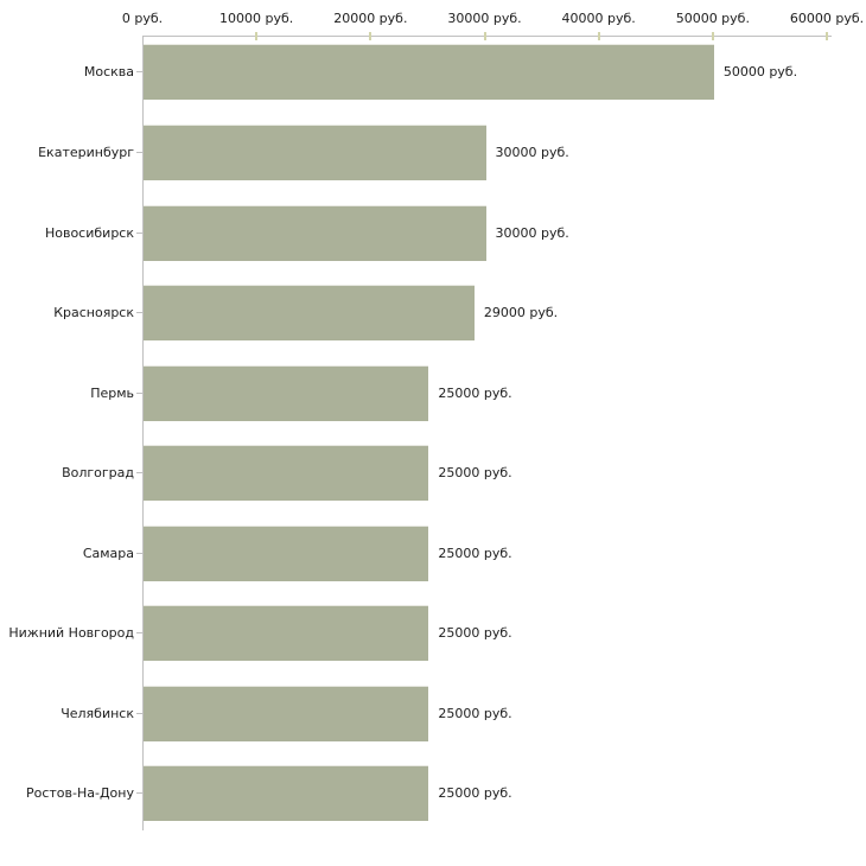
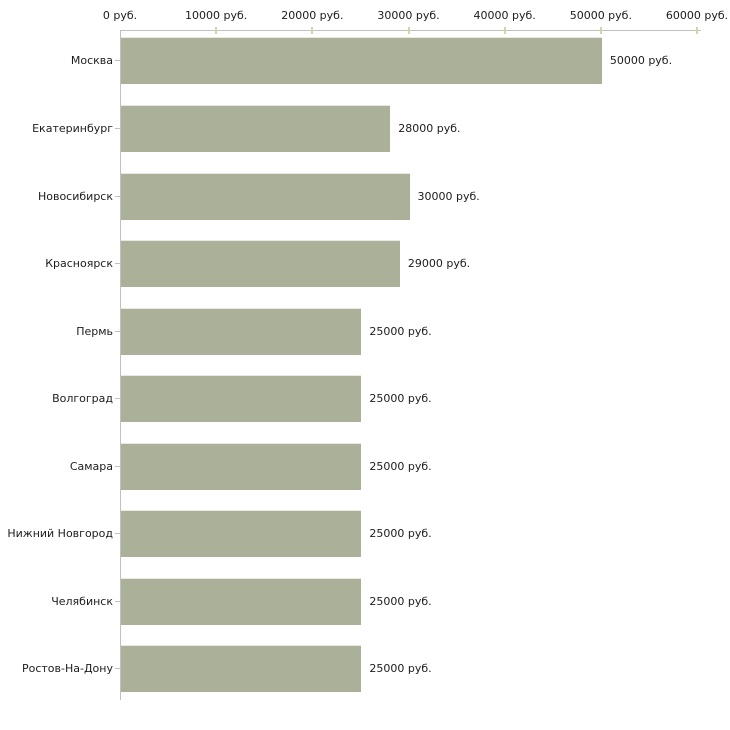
Екатеринбург: 30000 -> 28000
